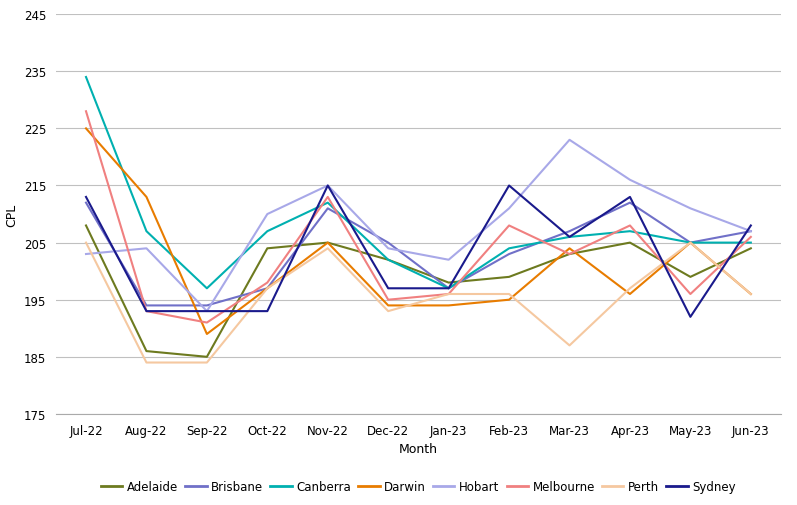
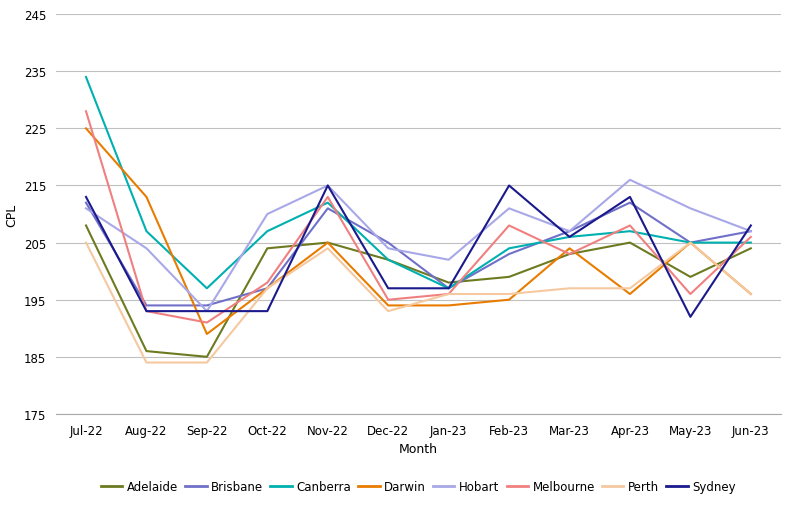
Hobart/Jul-22: 203 -> 211
Hobart/Mar-23: 223 -> 207
Perth/Mar-23: 187 -> 197
